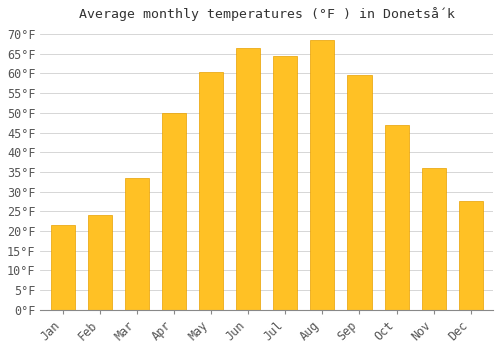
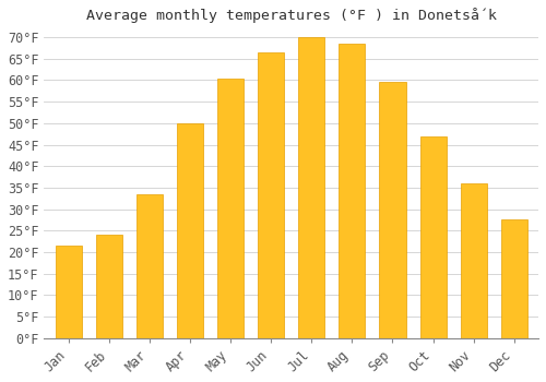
Jul: 64.5°F -> 70.0°F
